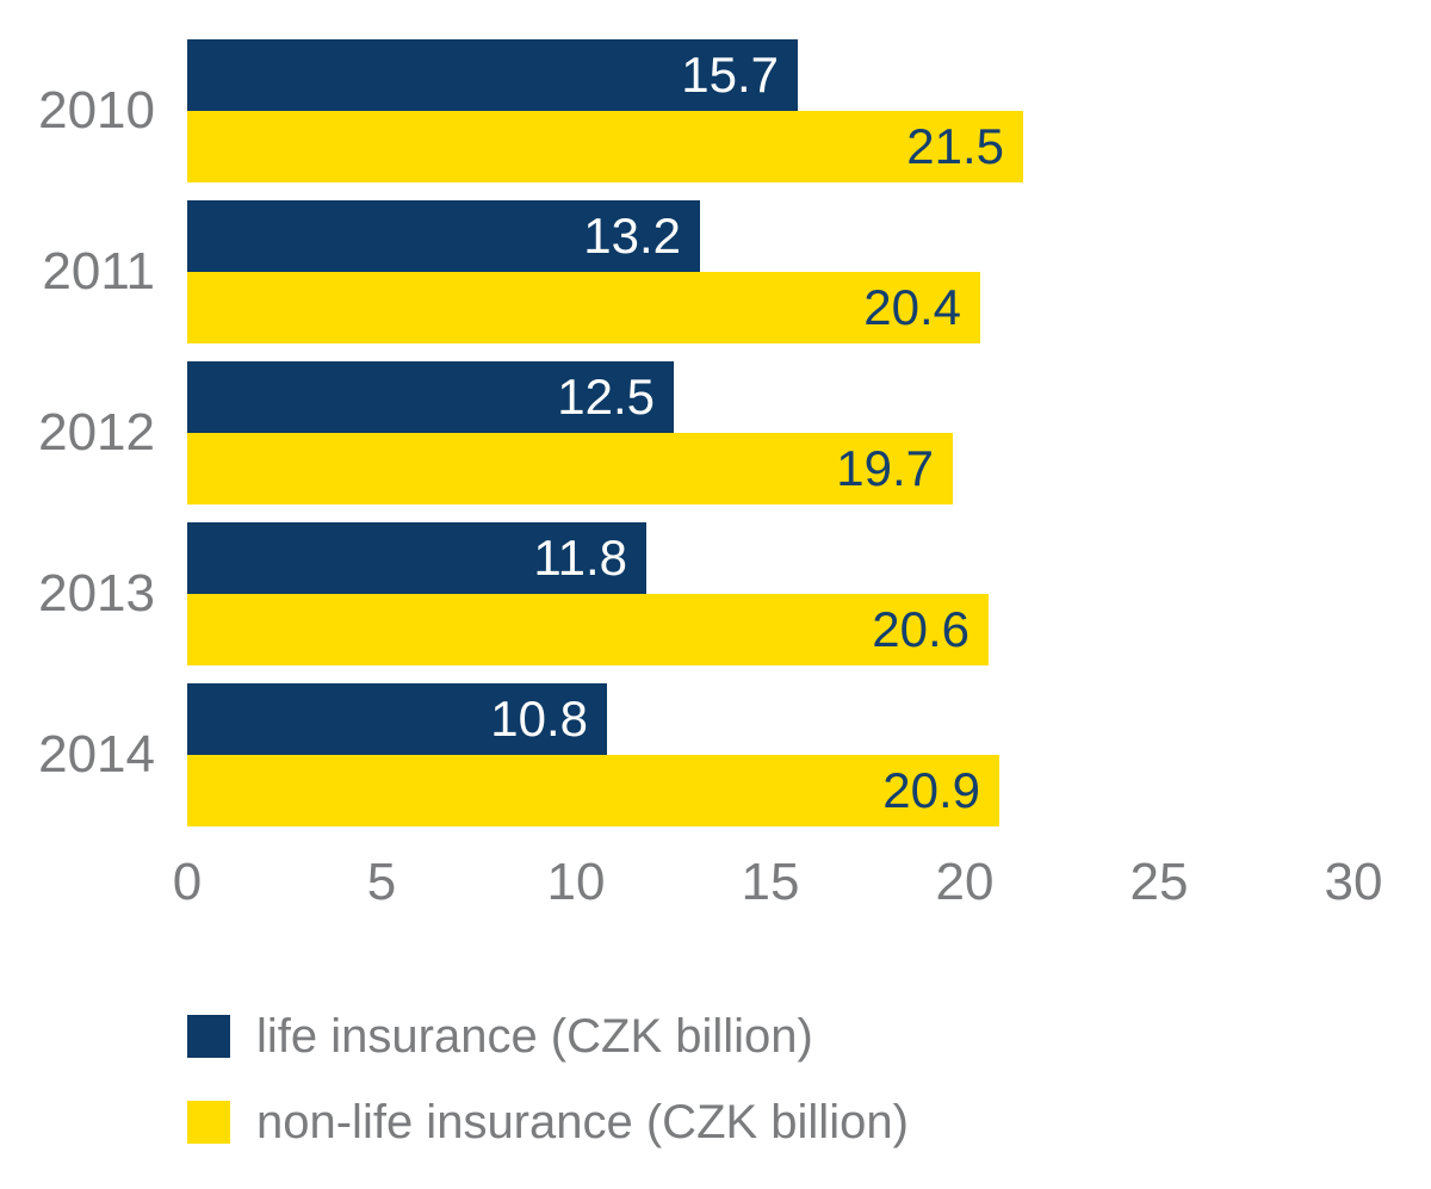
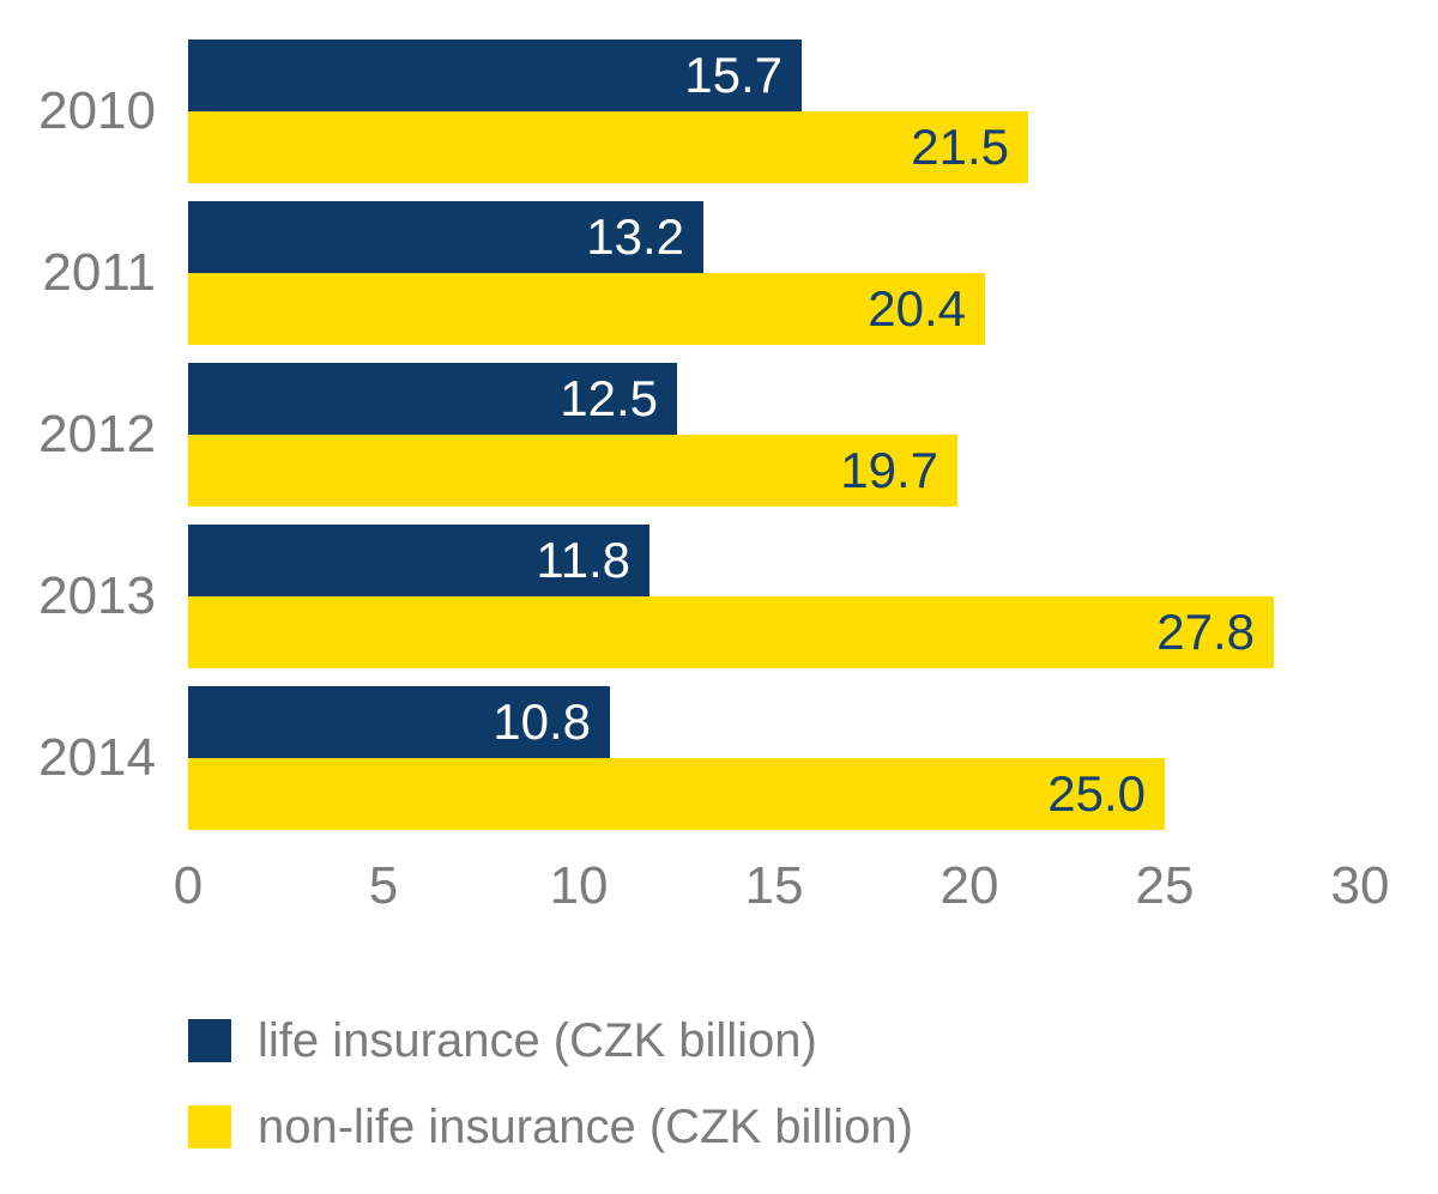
non-life insurance (CZK billion)/2013: 20.6 -> 27.8
non-life insurance (CZK billion)/2014: 20.9 -> 25.0
